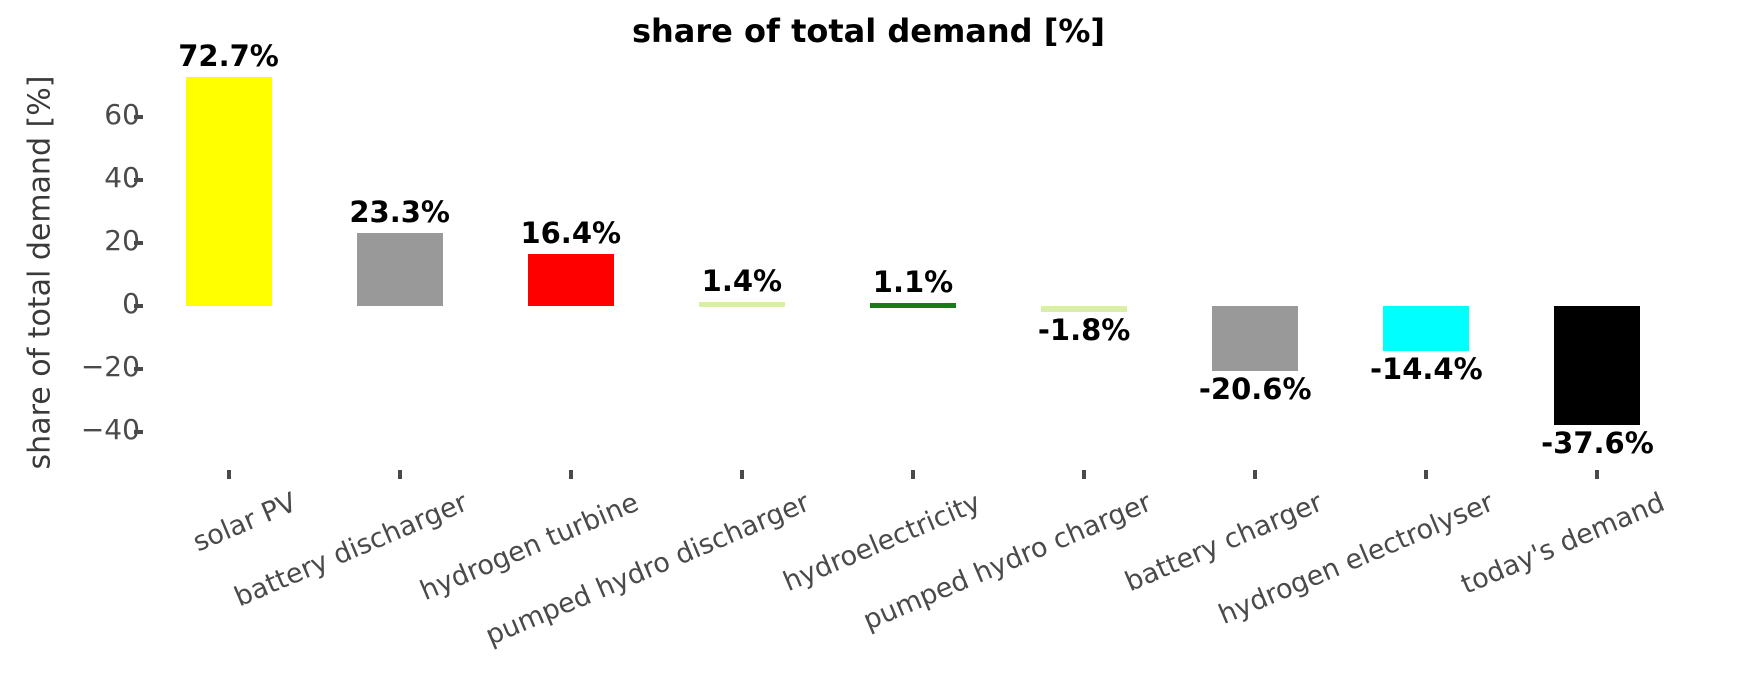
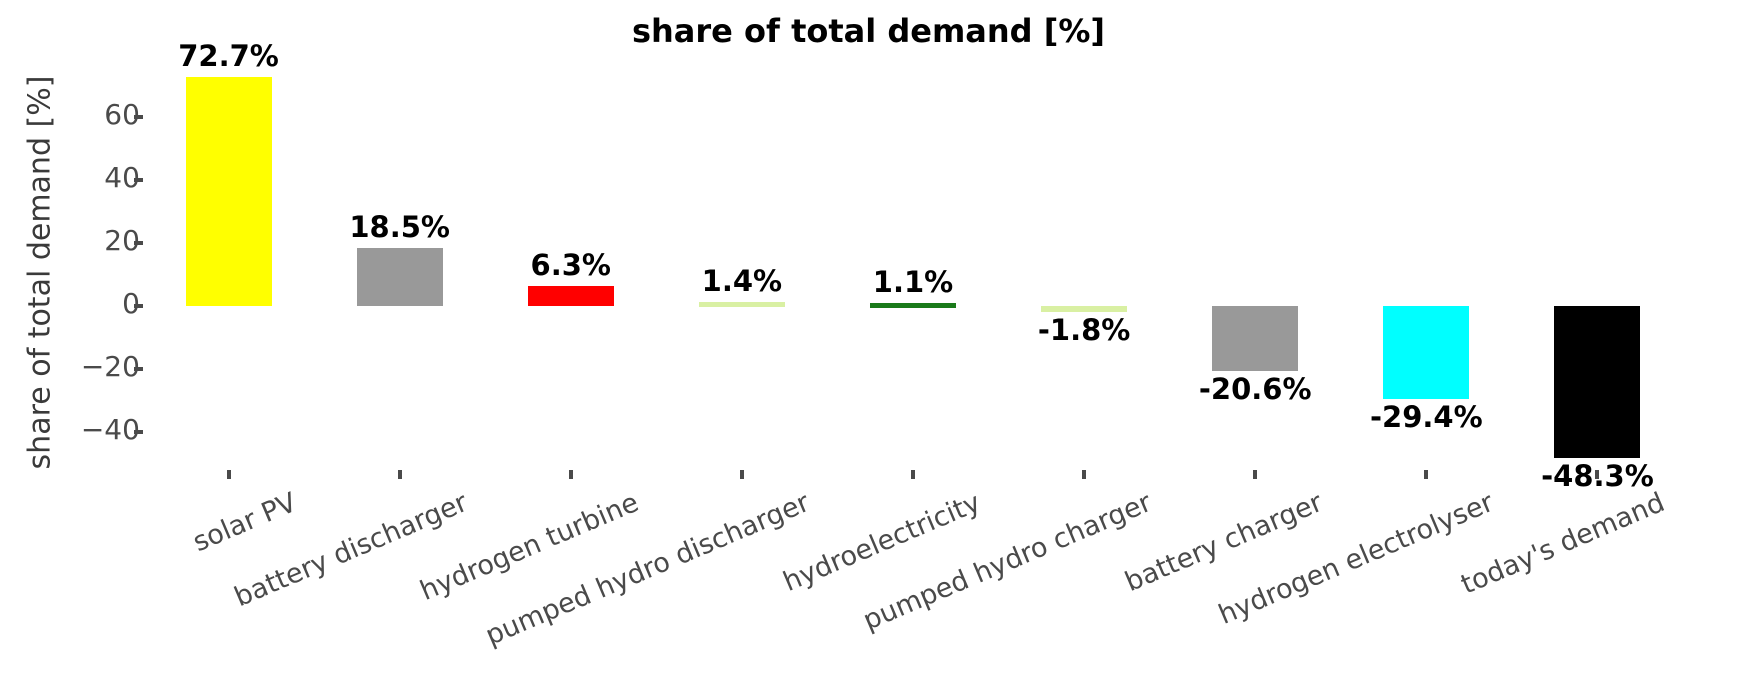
battery discharger: 23.3% -> 18.5%
hydrogen turbine: 16.4% -> 6.3%
hydrogen electrolyser: -14.4% -> -29.4%
today's demand: -37.6% -> -48.3%
